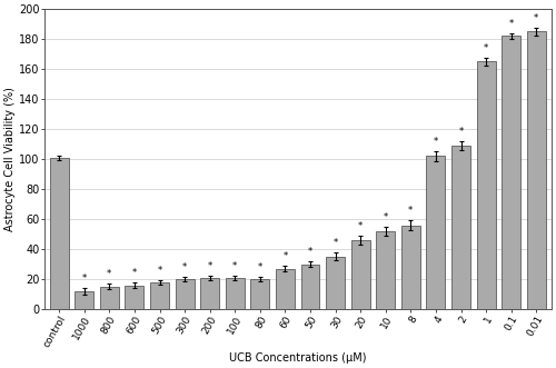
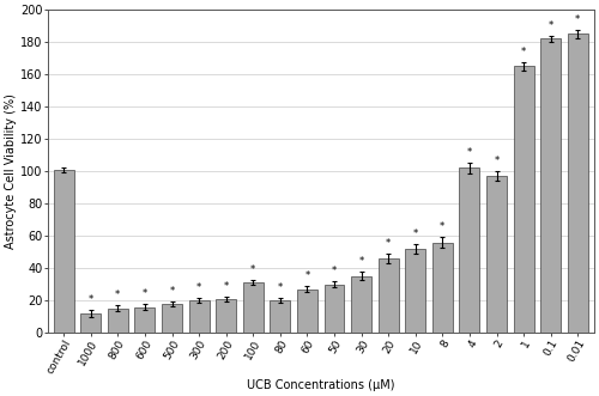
100: 21 -> 31
2: 109 -> 97
